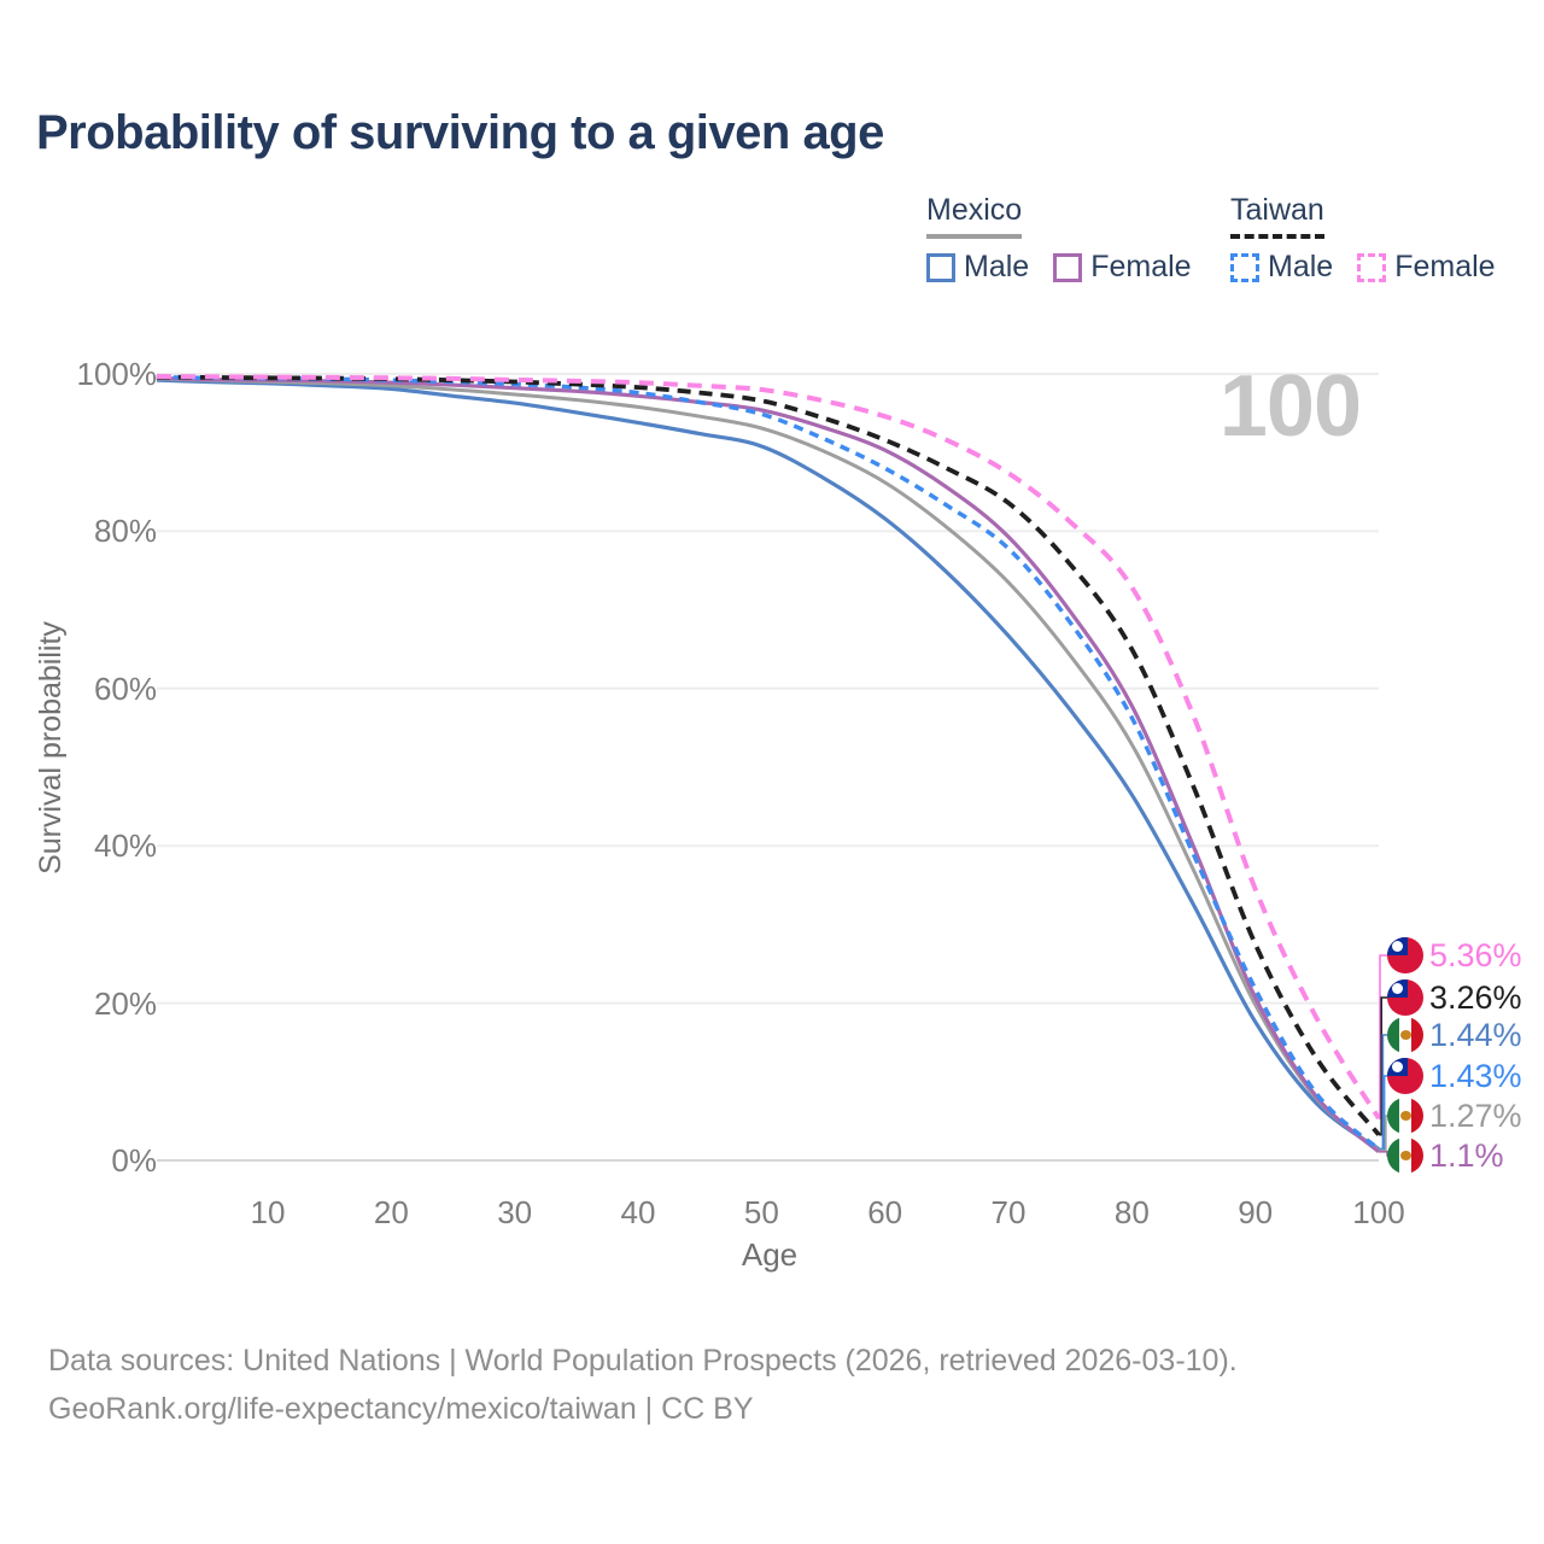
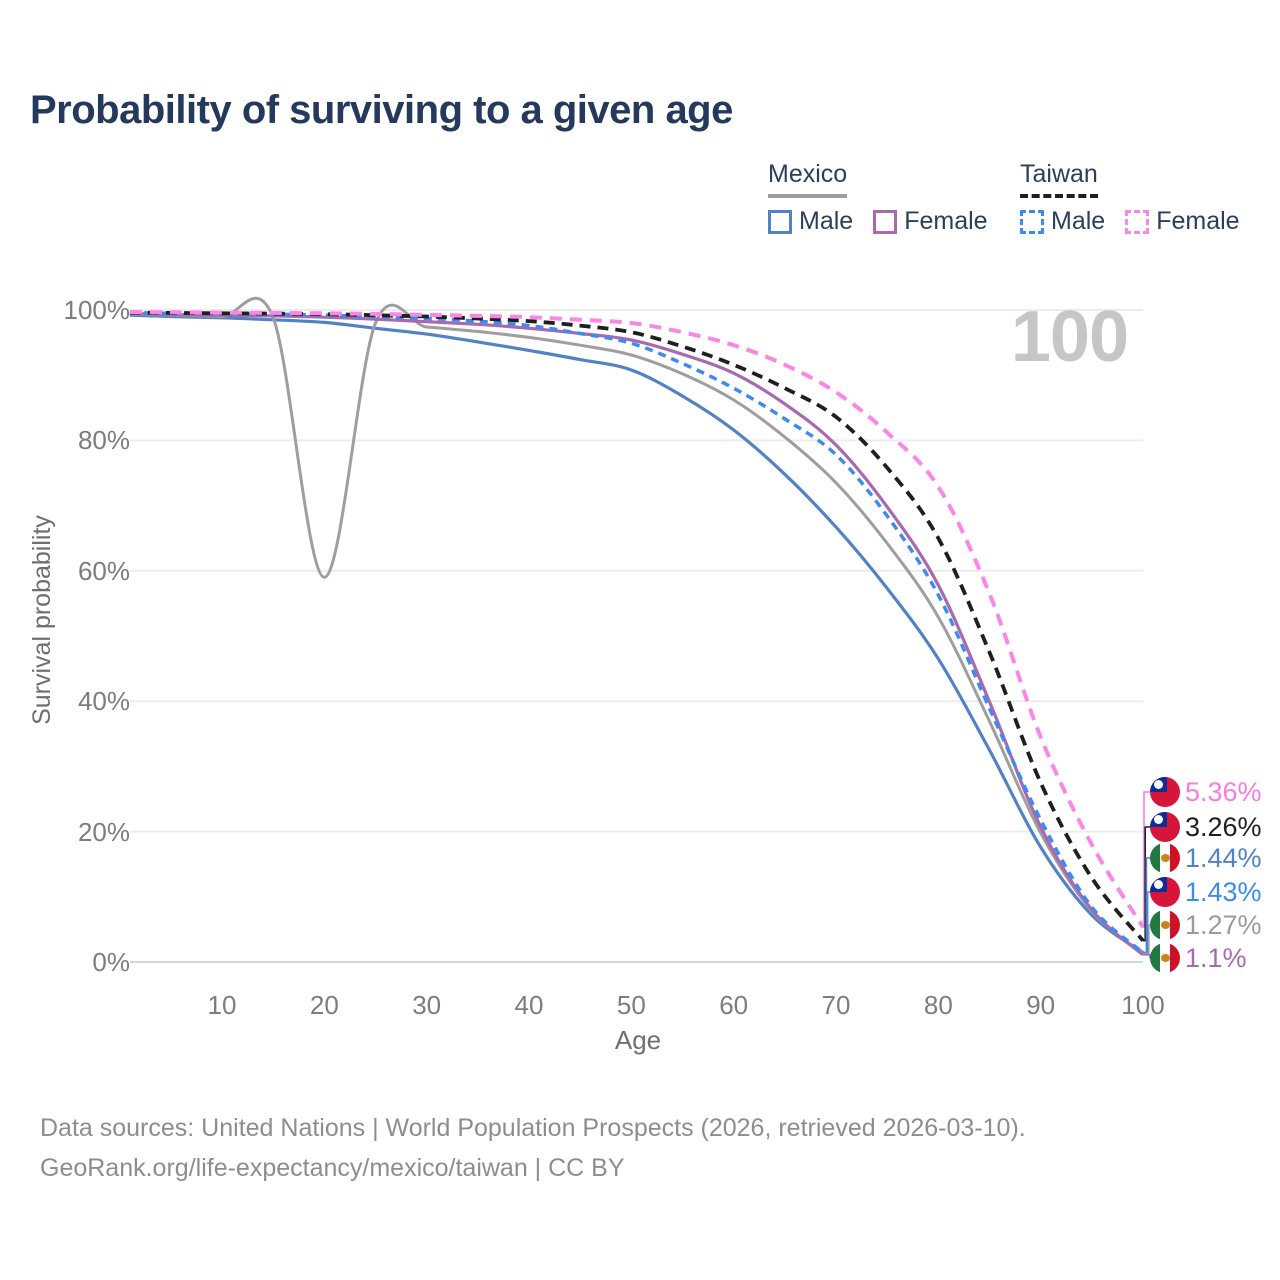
Mexico/20: 98% -> 59%
